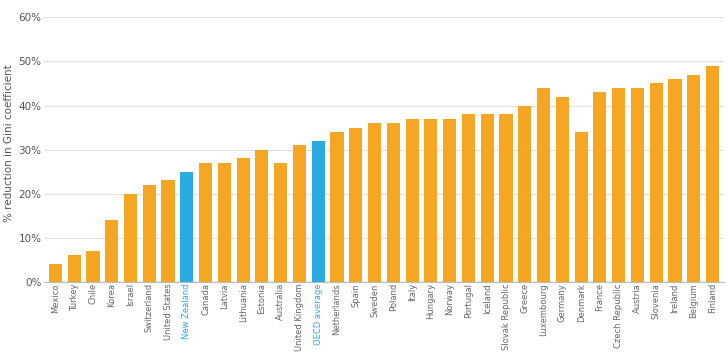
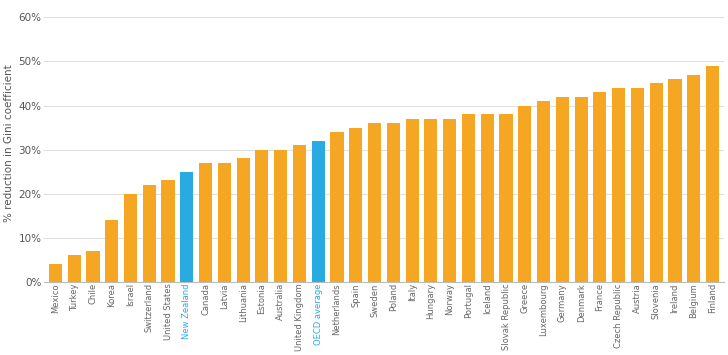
Australia: 27% -> 30%
Luxembourg: 44% -> 41%
Denmark: 34% -> 42%
